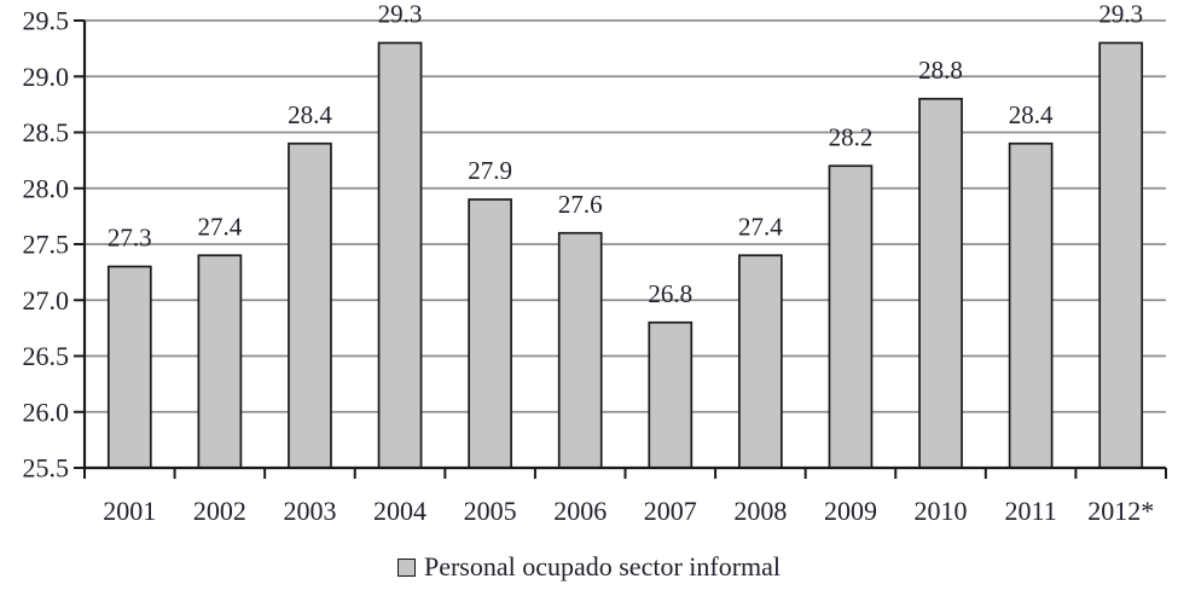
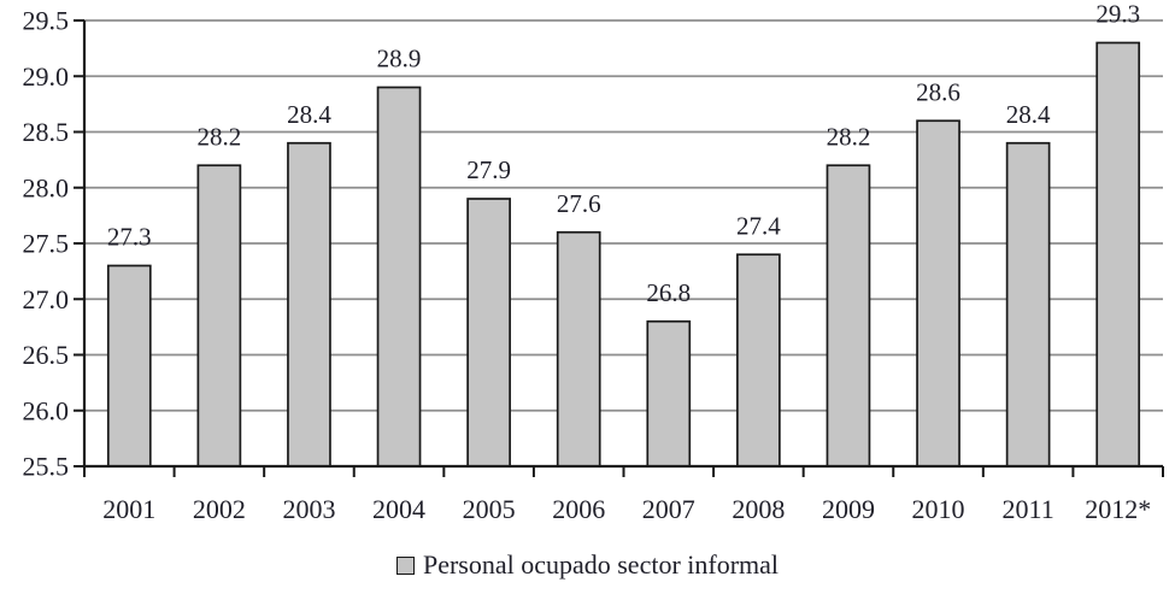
2002: 27.4 -> 28.2
2004: 29.3 -> 28.9
2010: 28.8 -> 28.6
